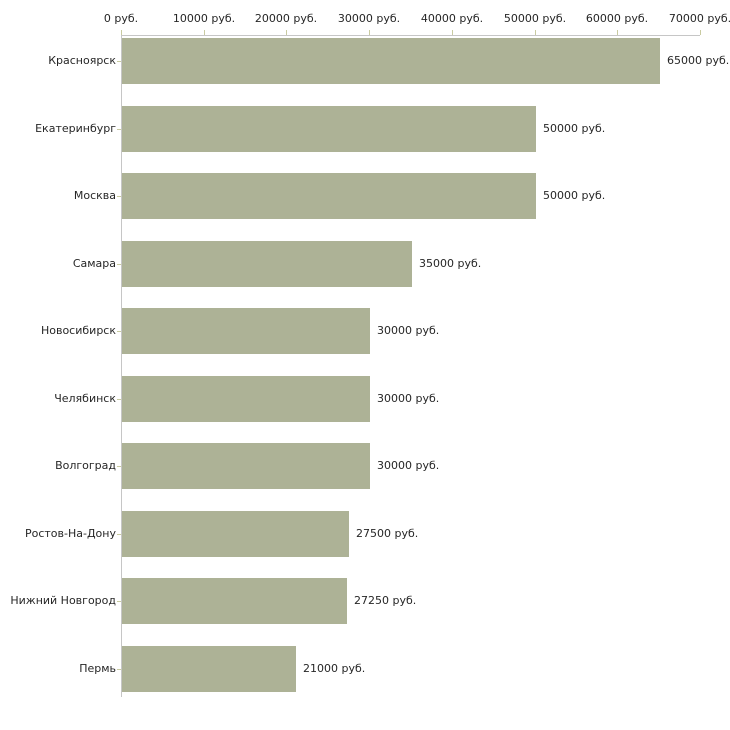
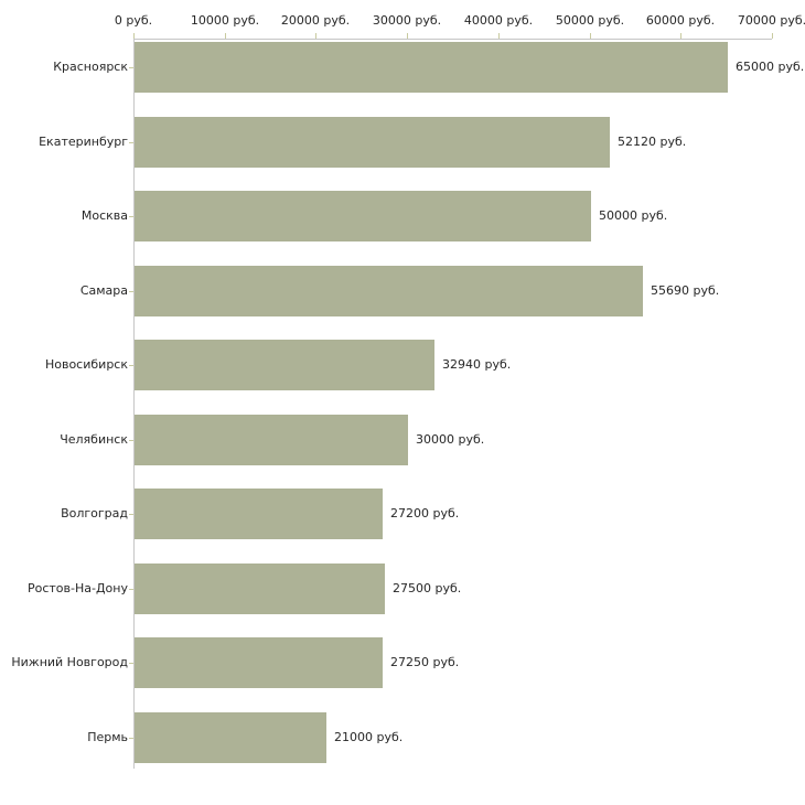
Екатеринбург: 50000 -> 52120
Самара: 35000 -> 55690
Новосибирск: 30000 -> 32940
Волгоград: 30000 -> 27200
